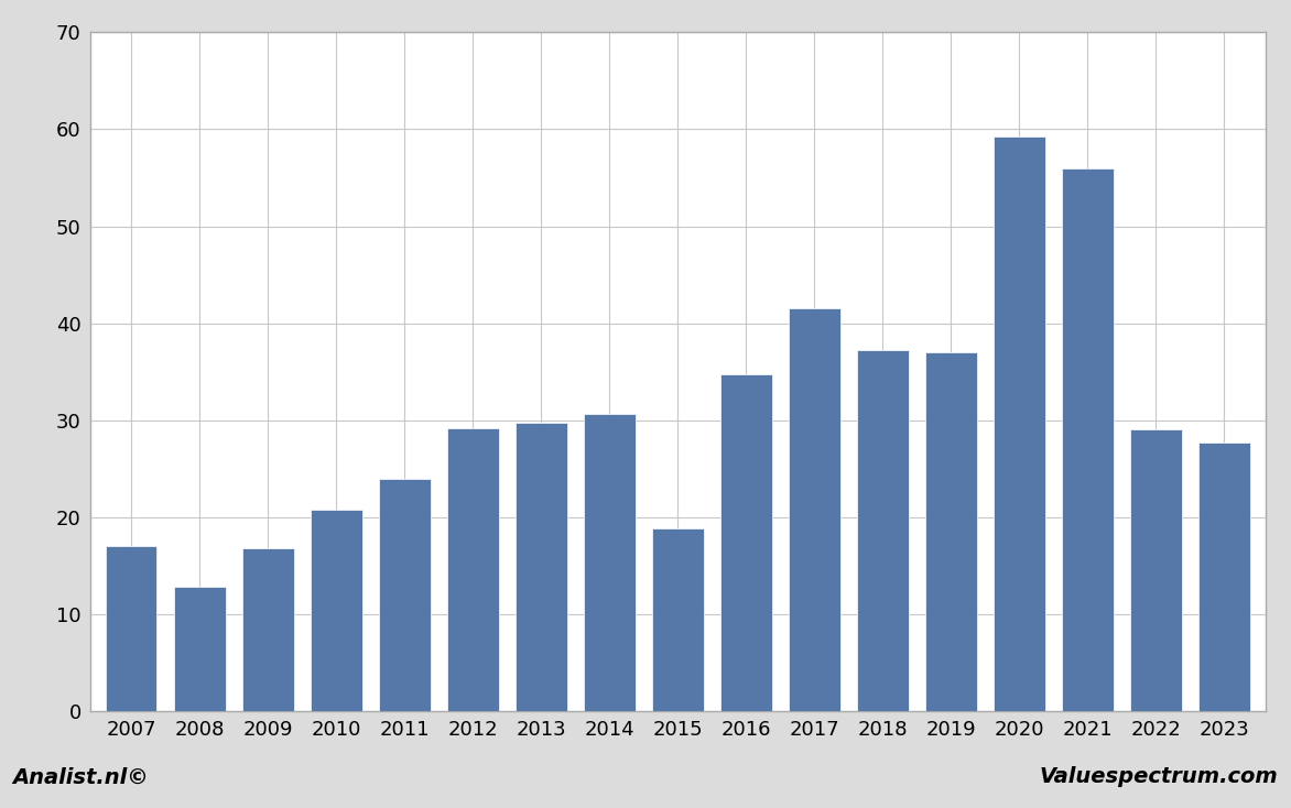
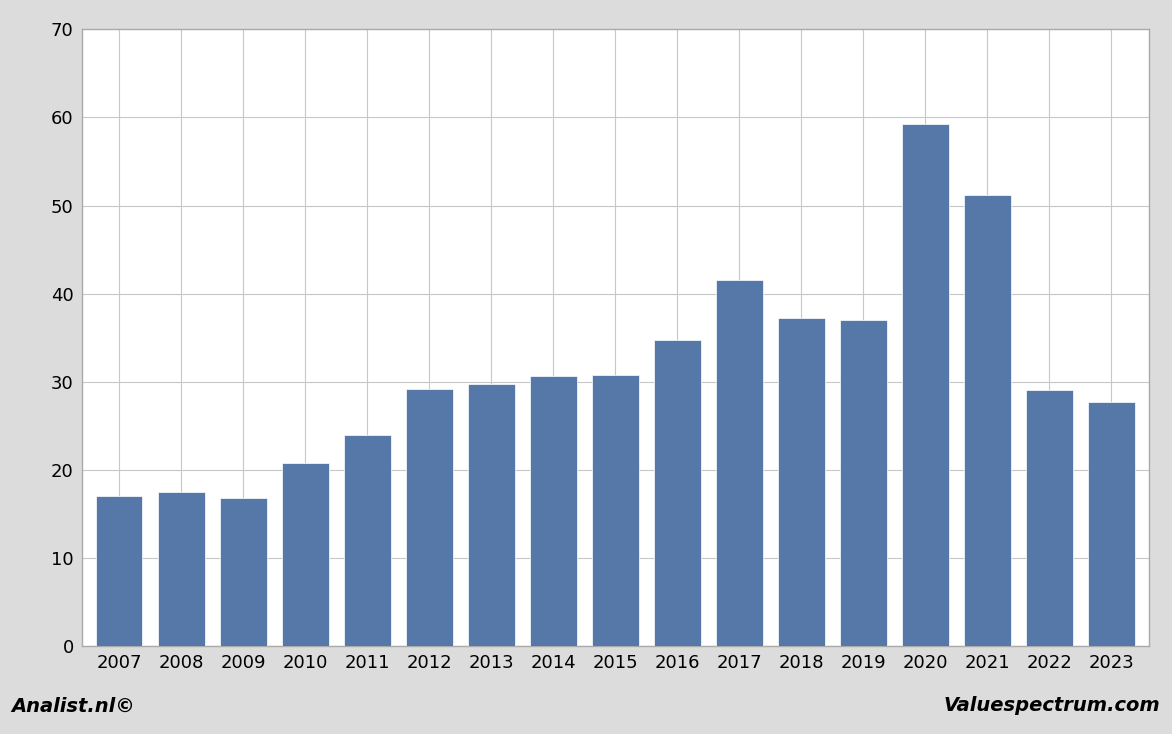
2008: 12.8 -> 17.5
2015: 18.8 -> 30.8
2021: 56.0 -> 51.2
